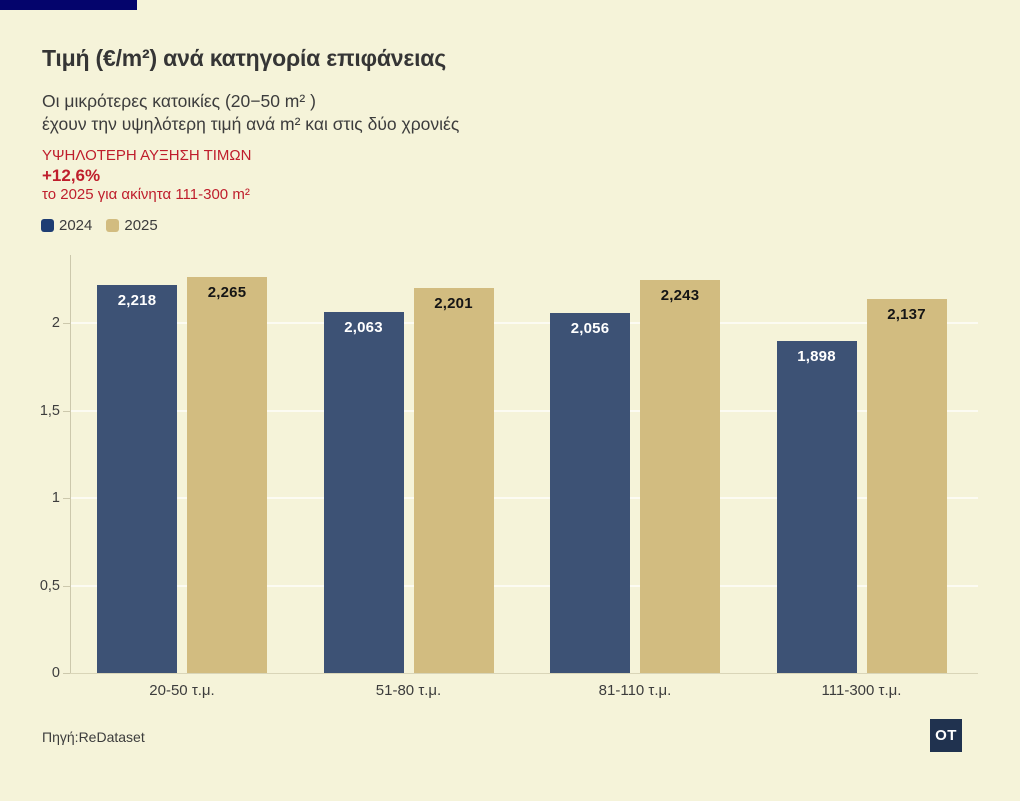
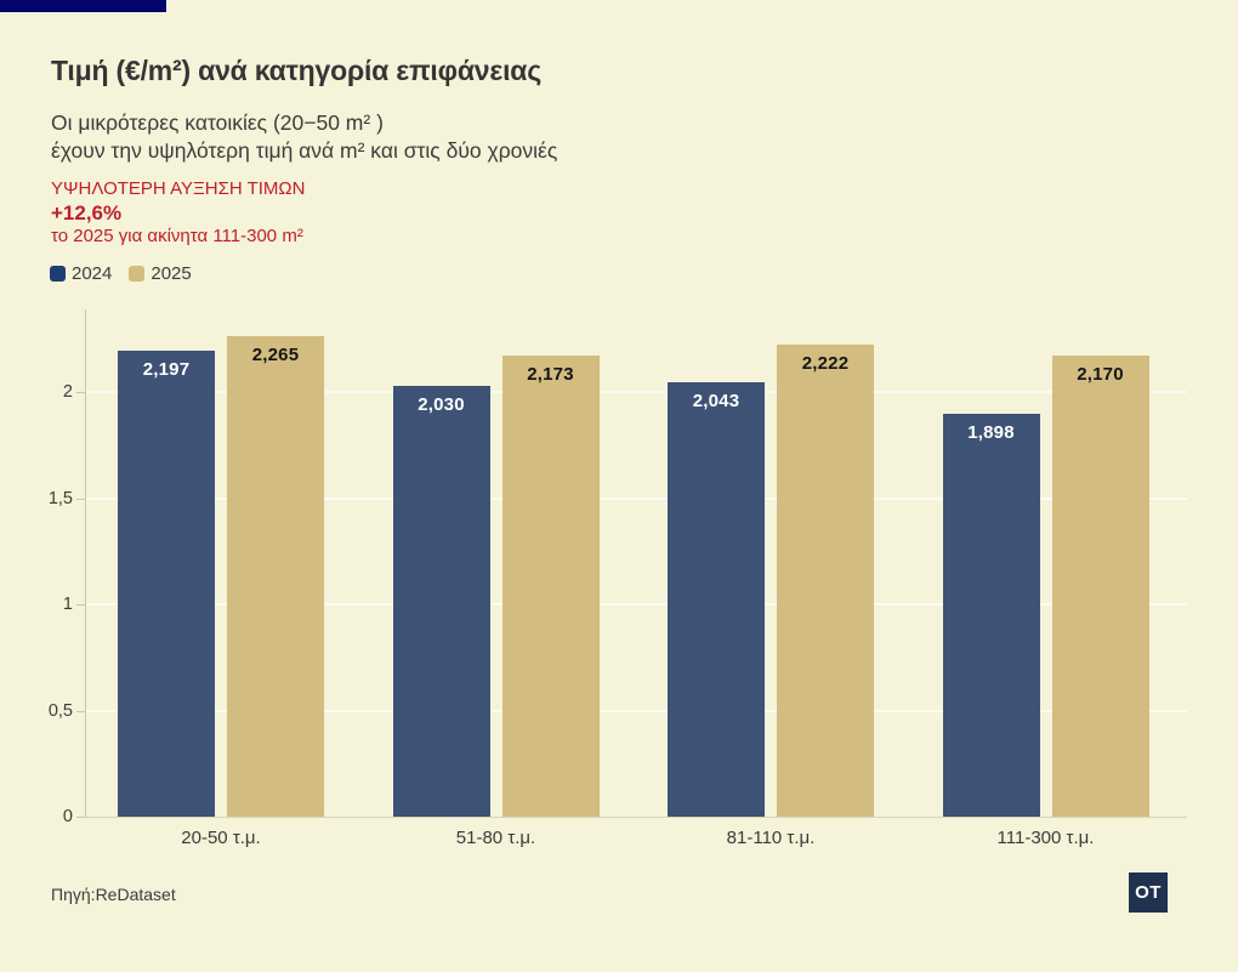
2024/20-50 τ.μ.: 2,218 -> 2,197
2024/51-80 τ.μ.: 2,063 -> 2,030
2025/51-80 τ.μ.: 2,201 -> 2,173
2024/81-110 τ.μ.: 2,056 -> 2,043
2025/81-110 τ.μ.: 2,243 -> 2,222
2025/111-300 τ.μ.: 2,137 -> 2,170
